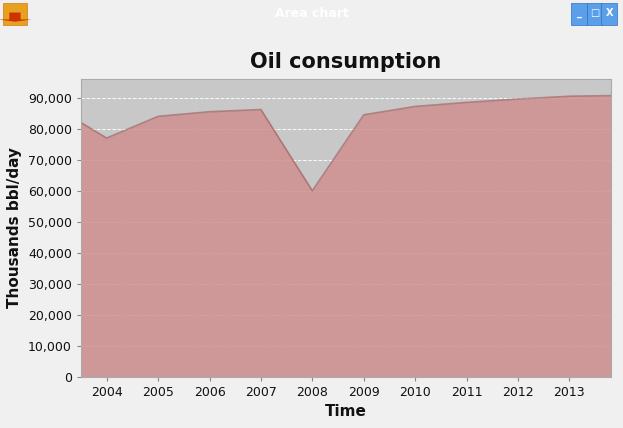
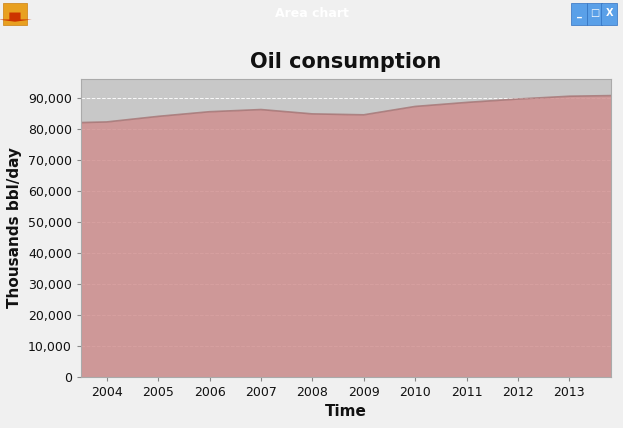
2004: 77,000 -> 82,200
2008: 60,000 -> 84,800
